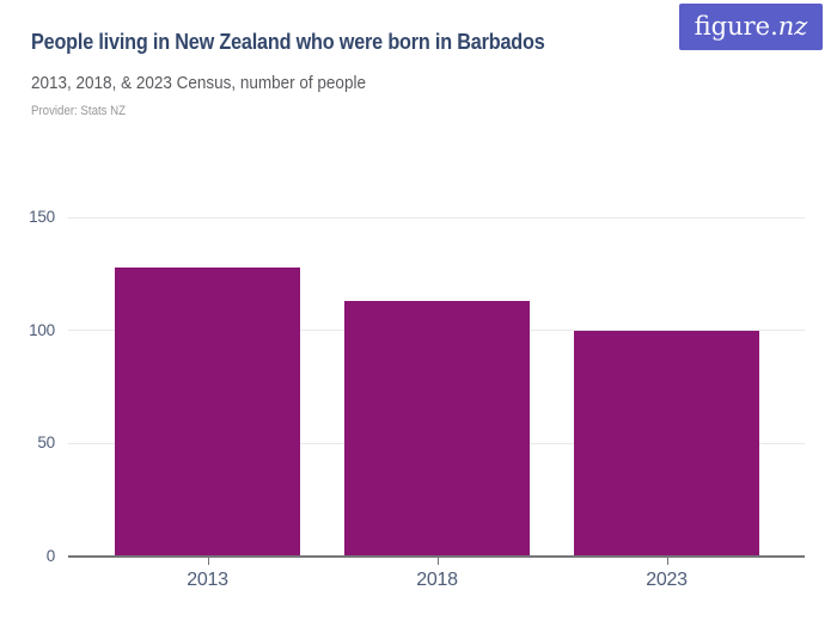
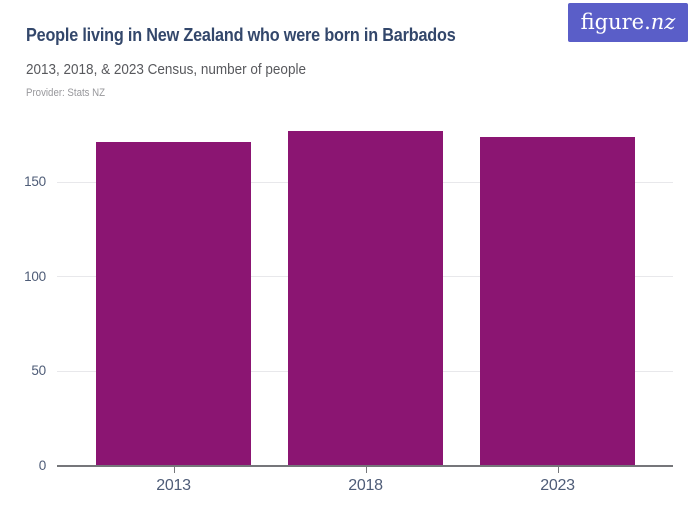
2013: 128 -> 171
2018: 113 -> 177
2023: 100 -> 174
